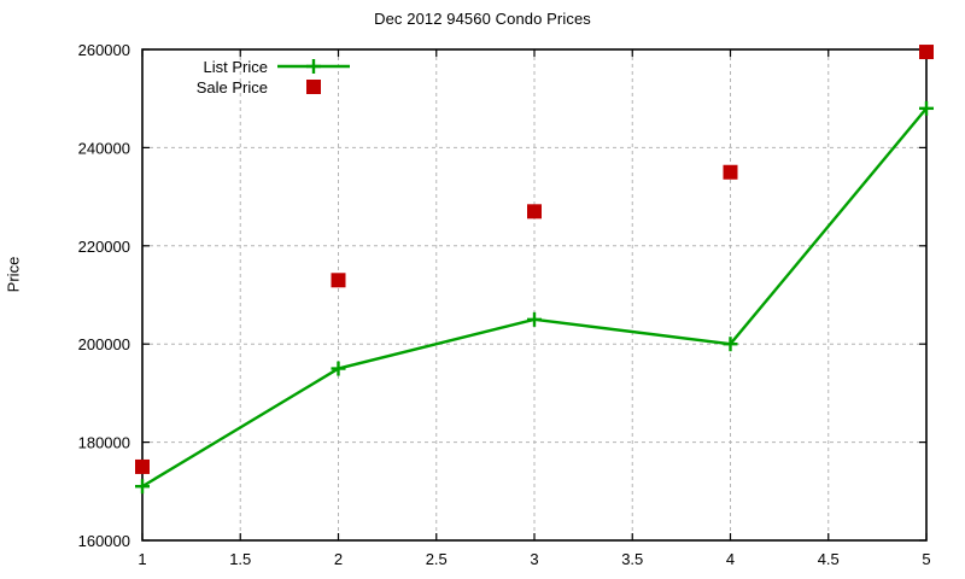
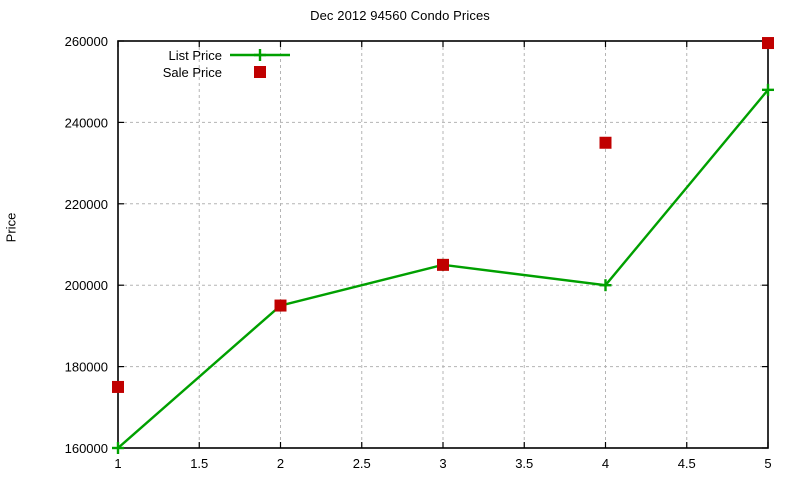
List Price/1: 171000 -> 160000
Sale Price/2: 213000 -> 195000
Sale Price/3: 227000 -> 205000
